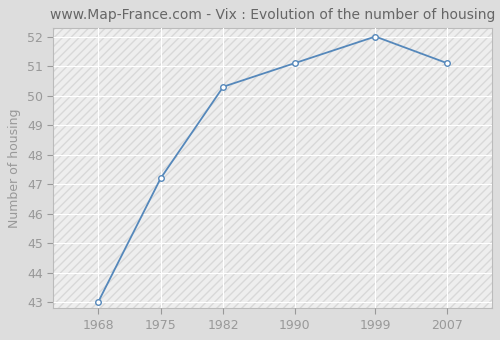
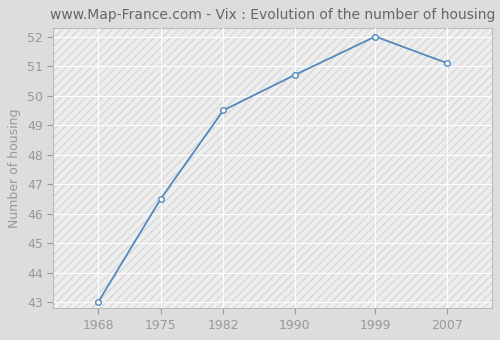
1975: 47.2 -> 46.5
1982: 50.3 -> 49.5
1990: 51.1 -> 50.7
